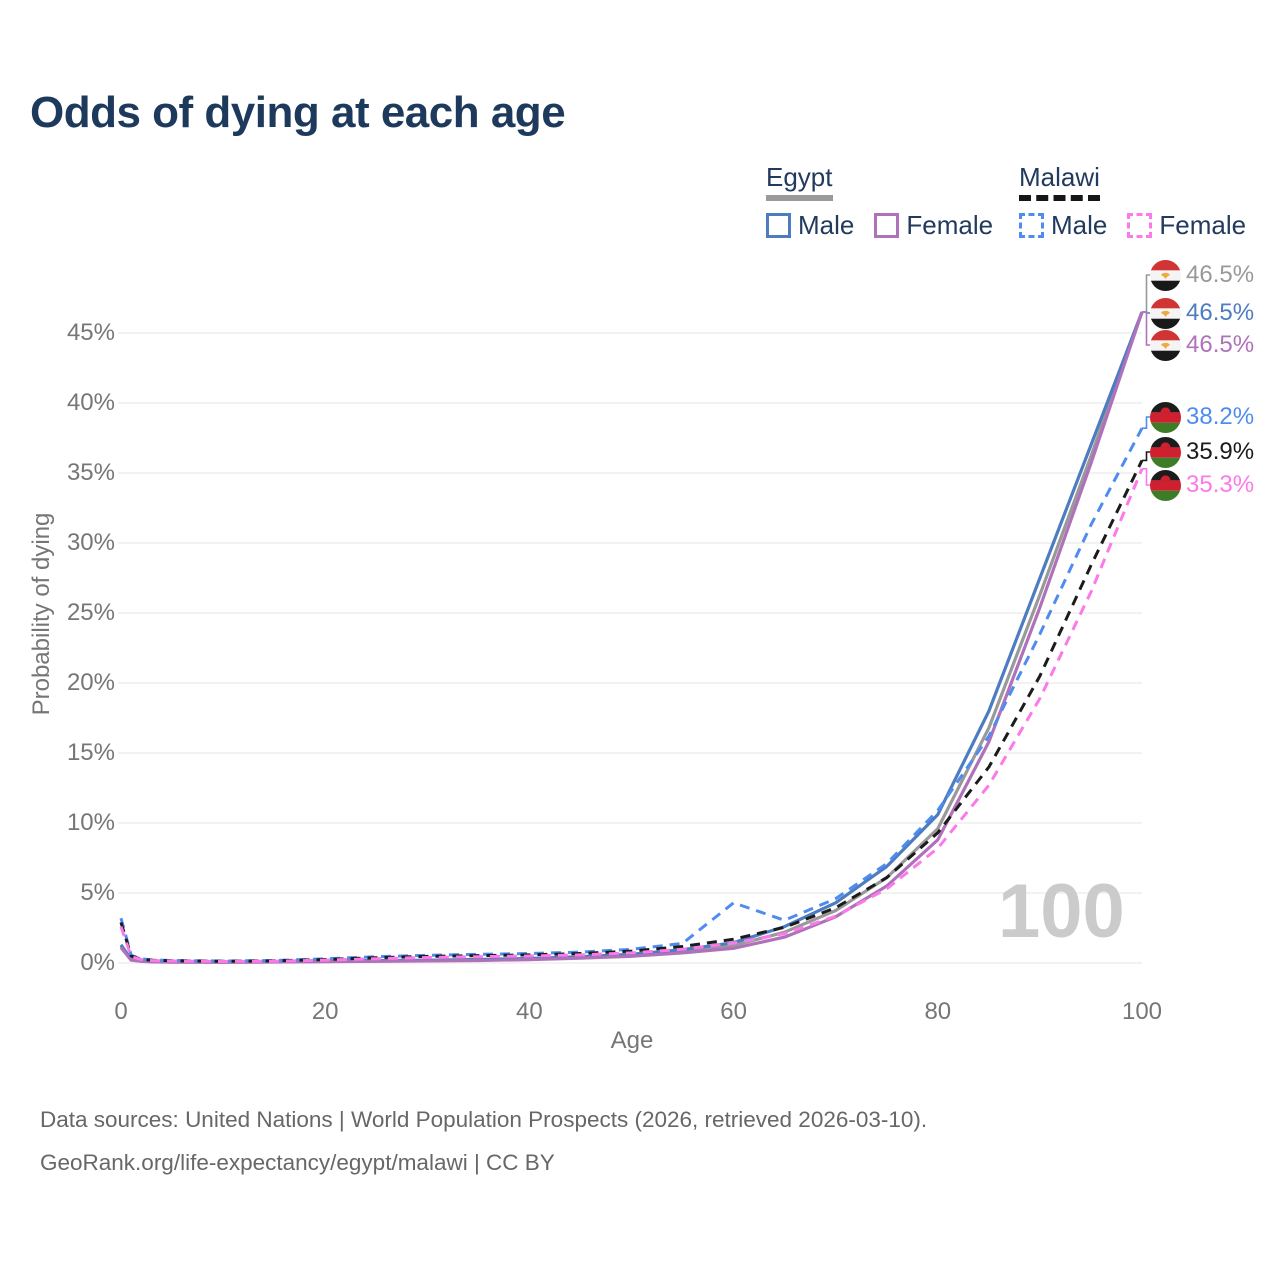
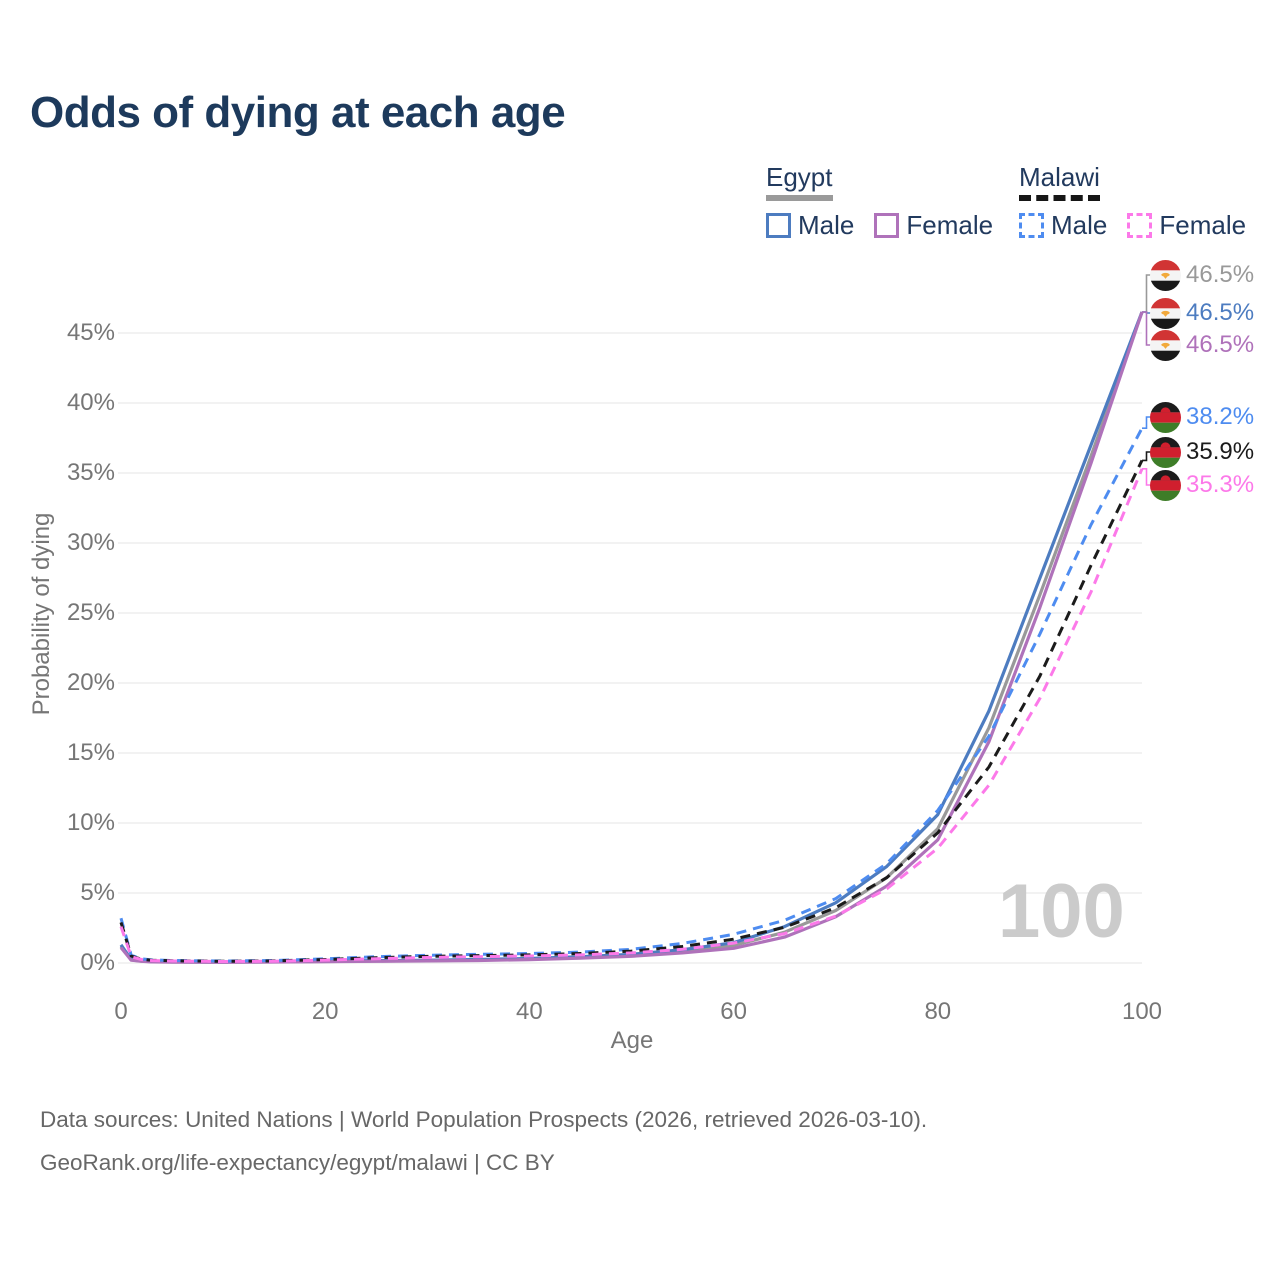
Malawi Male/60: 4.3% -> 2.0%
